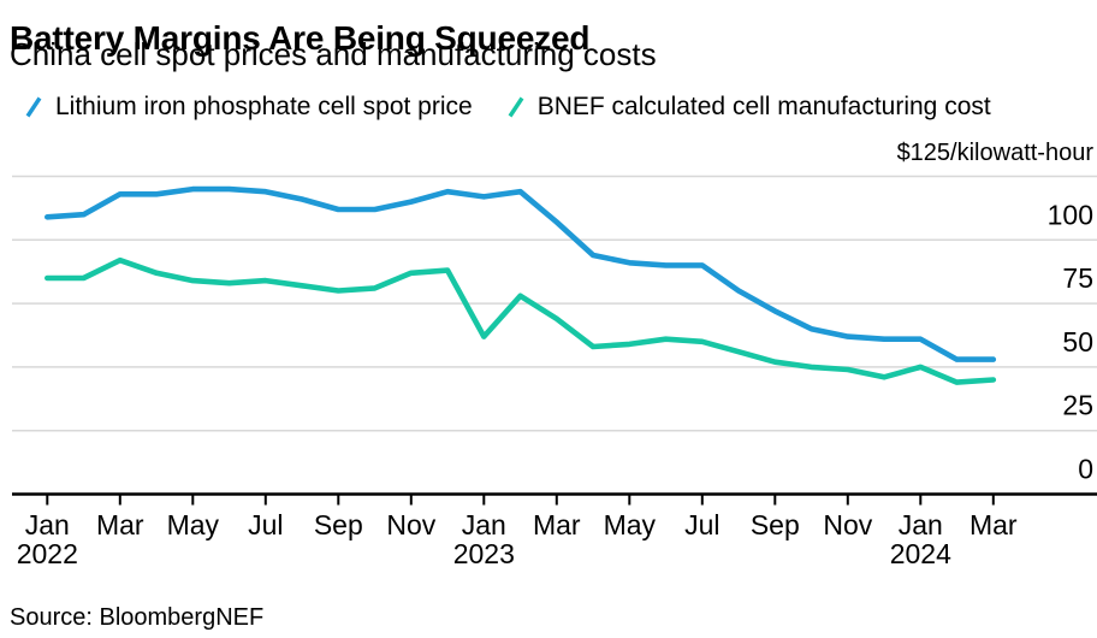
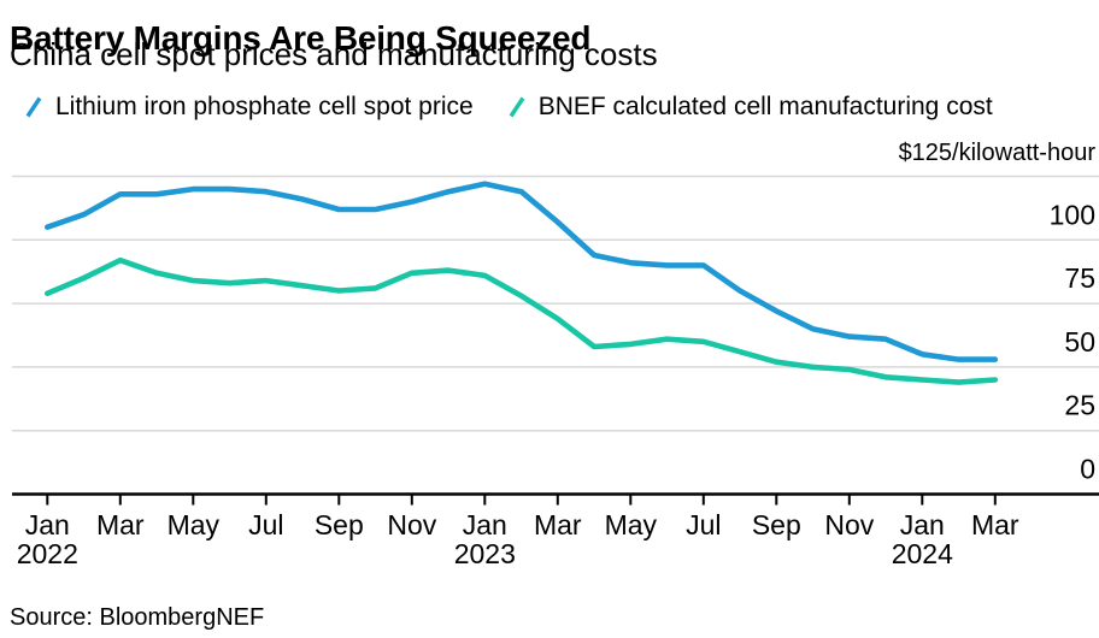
Lithium iron phosphate cell spot price/Jan 2022: 109 -> 105
BNEF calculated cell manufacturing cost/Jan 2022: 85 -> 79
Lithium iron phosphate cell spot price/Jan 2023: 117 -> 122
BNEF calculated cell manufacturing cost/Jan 2023: 62 -> 86
Lithium iron phosphate cell spot price/Jan 2024: 61 -> 55
BNEF calculated cell manufacturing cost/Jan 2024: 50 -> 45
